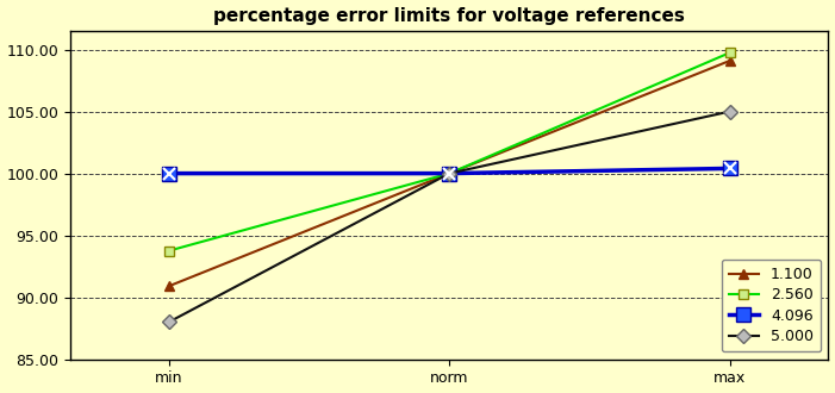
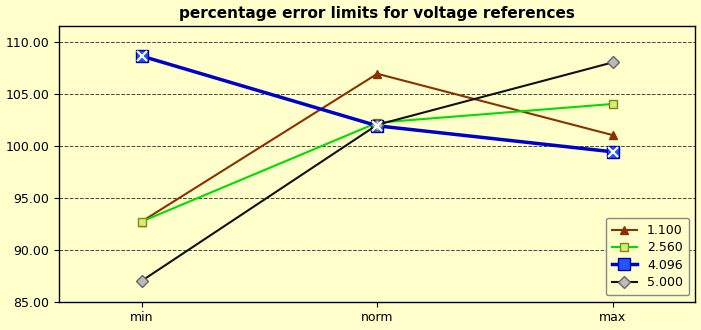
1.100/min: 90.9 -> 92.7
2.560/min: 93.8 -> 92.7
4.096/min: 100.0 -> 108.6
5.000/min: 88 -> 87
1.100/norm: 100.0 -> 106.9
2.560/norm: 100.0 -> 102.2
4.096/norm: 100.0 -> 101.9
5.000/norm: 100 -> 102
1.100/max: 109.1 -> 101.0
2.560/max: 109.8 -> 104.0
4.096/max: 100.4 -> 99.4
5.000/max: 105 -> 108
